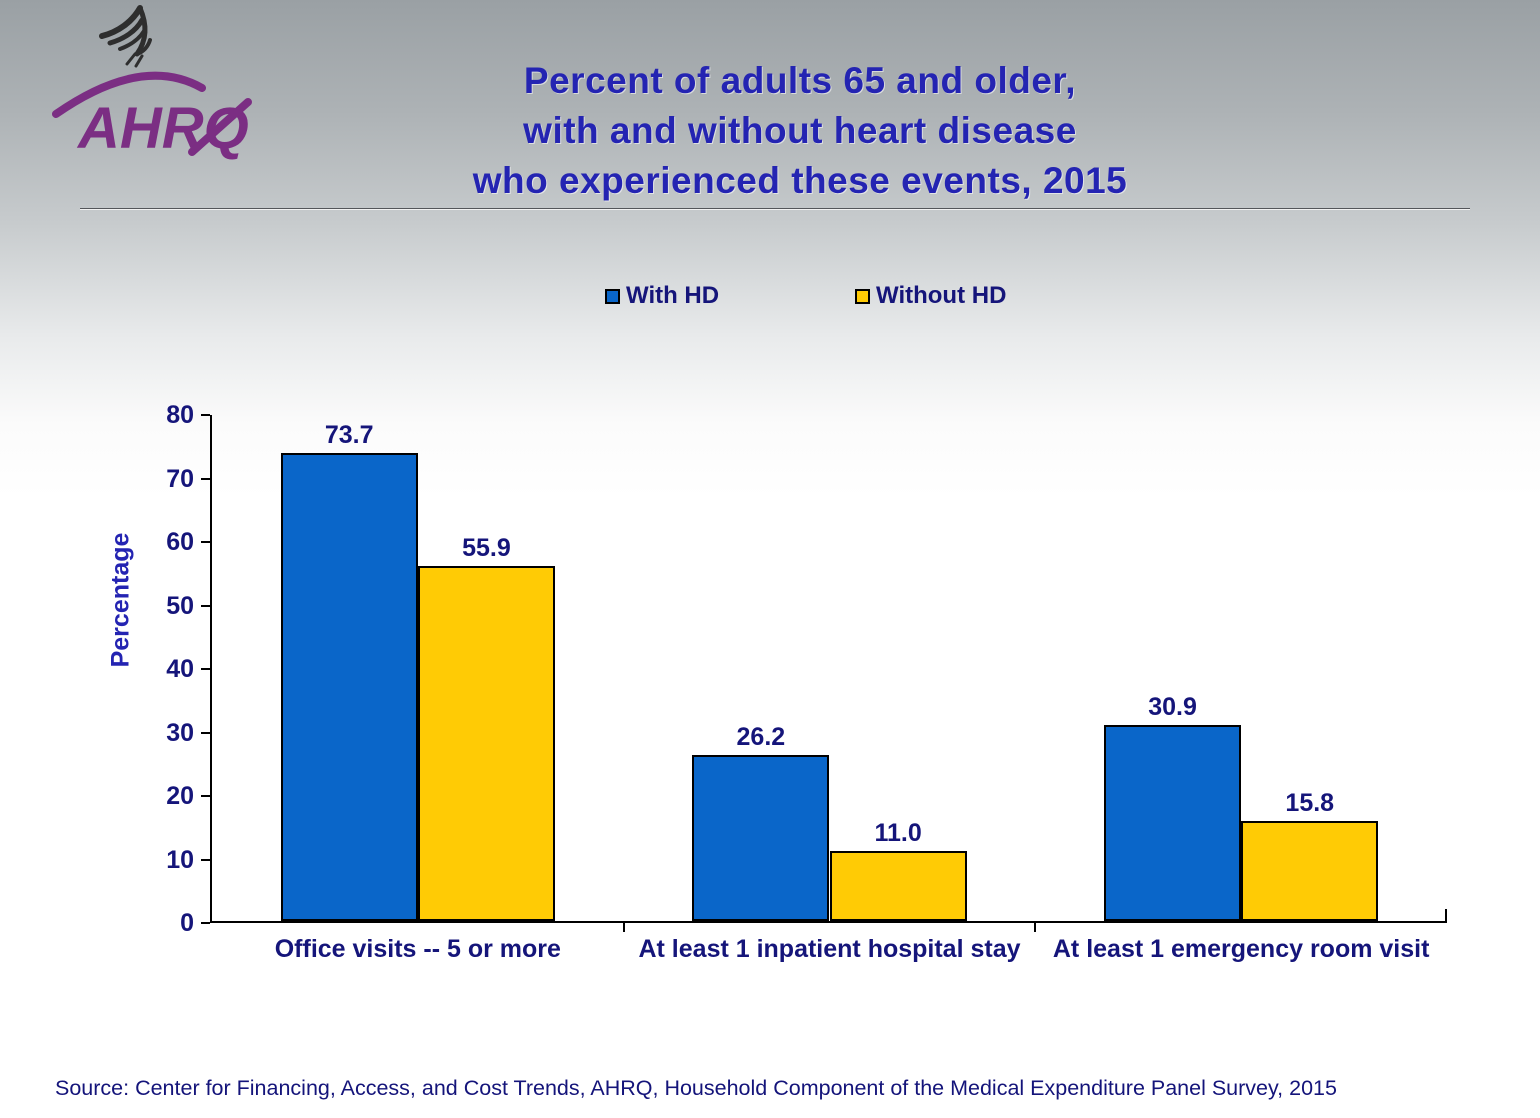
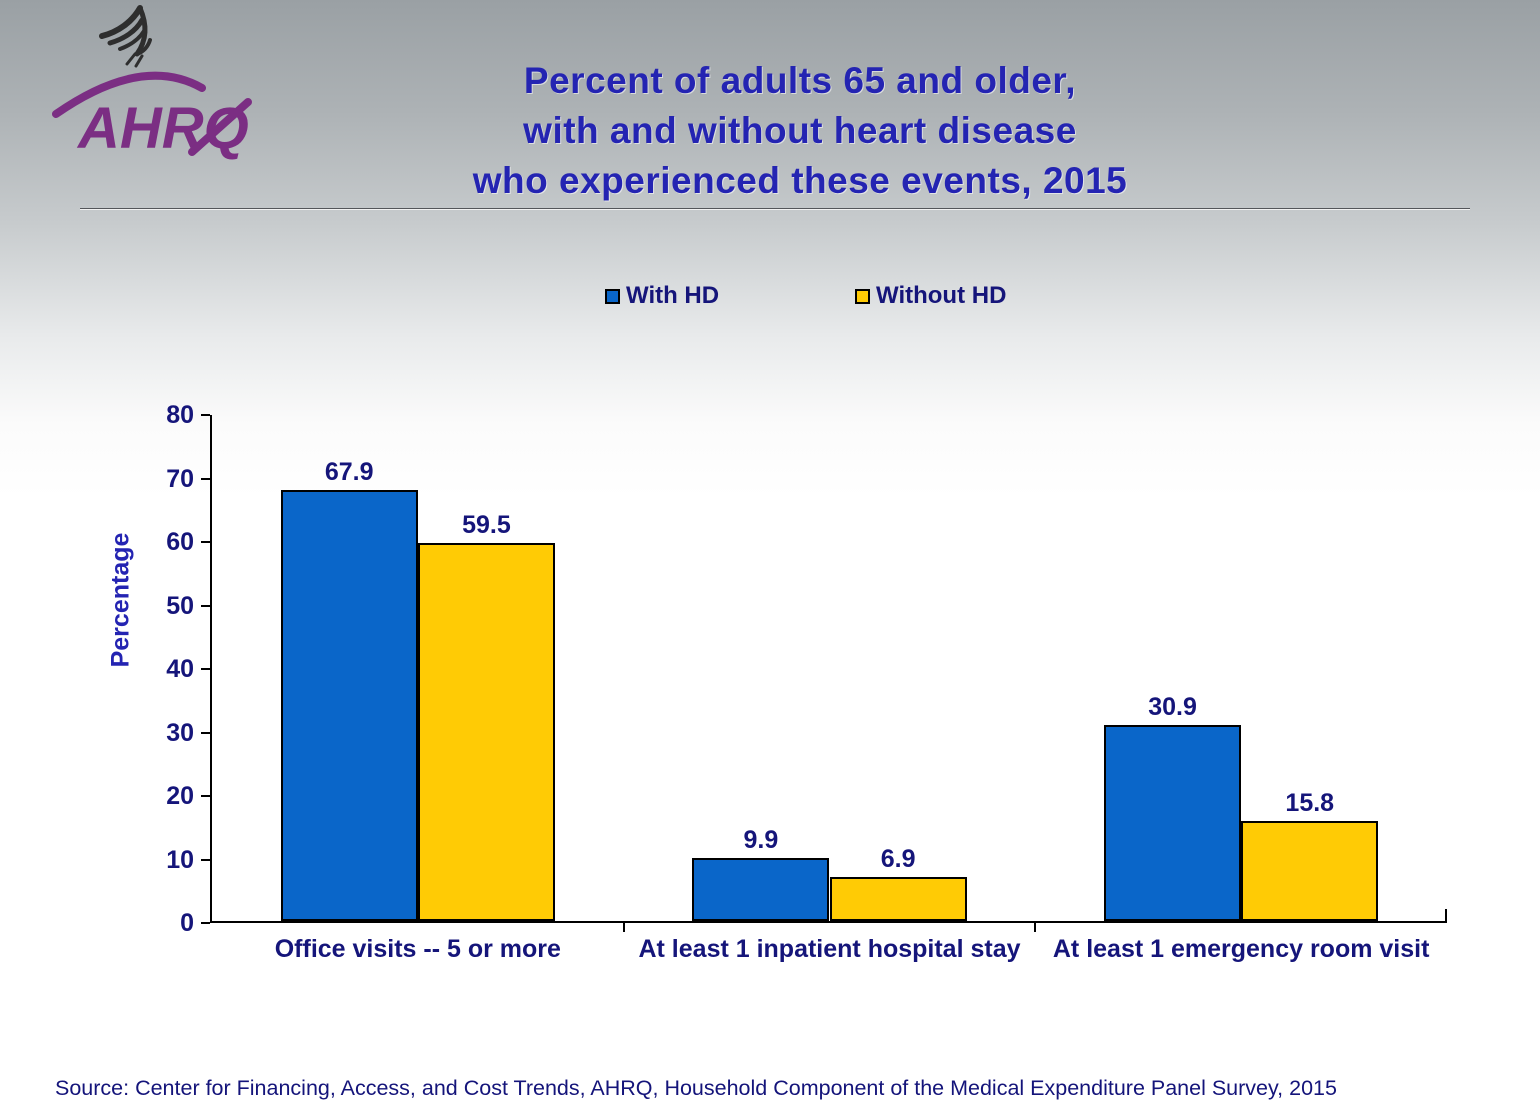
With HD/Office visits -- 5 or more: 73.7 -> 67.9
Without HD/Office visits -- 5 or more: 55.9 -> 59.5
With HD/At least 1 inpatient hospital stay: 26.2 -> 9.9
Without HD/At least 1 inpatient hospital stay: 11.0 -> 6.9
